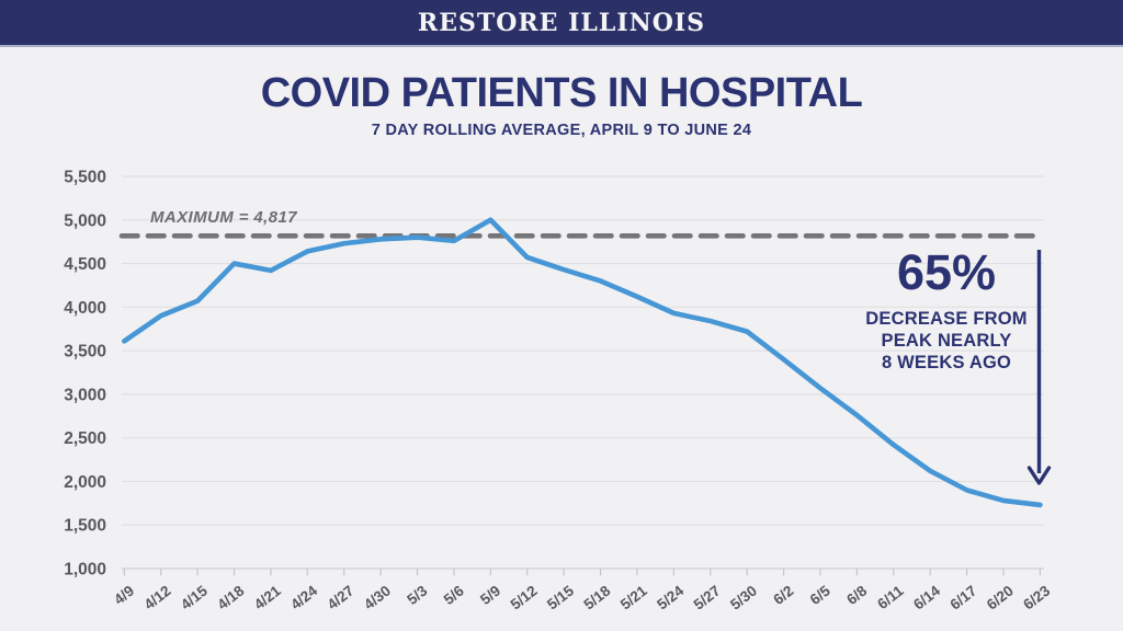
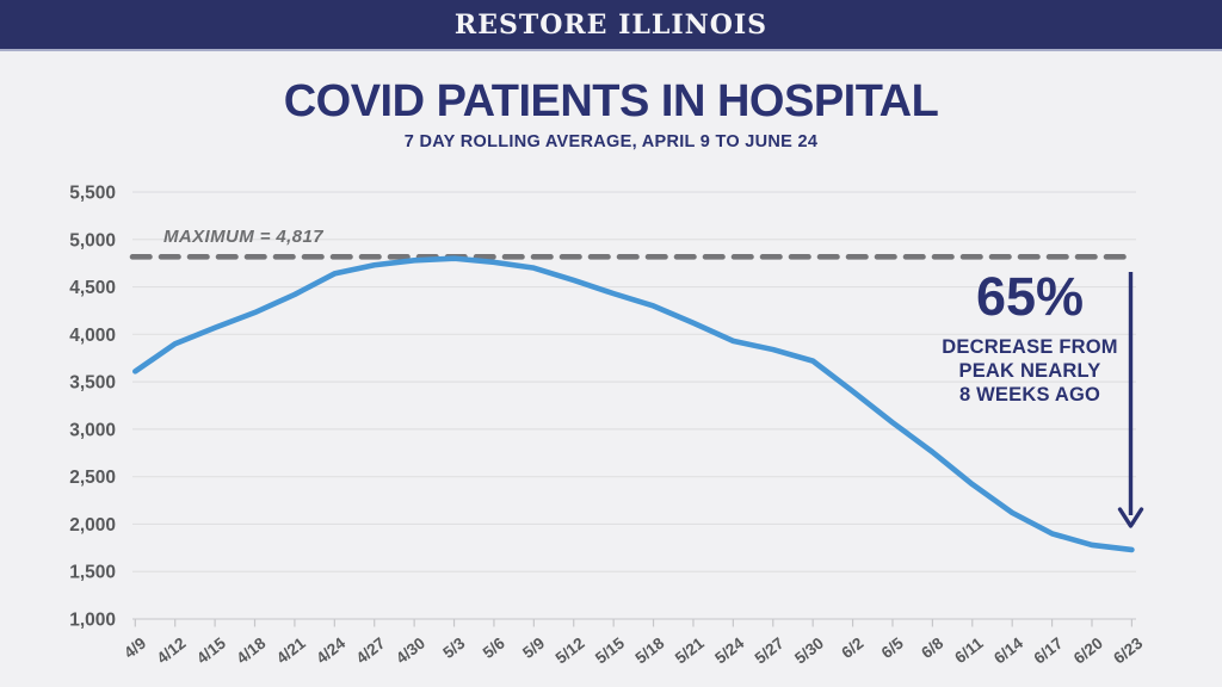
4/18: 4500 -> 4200
5/9: 5000 -> 4700
